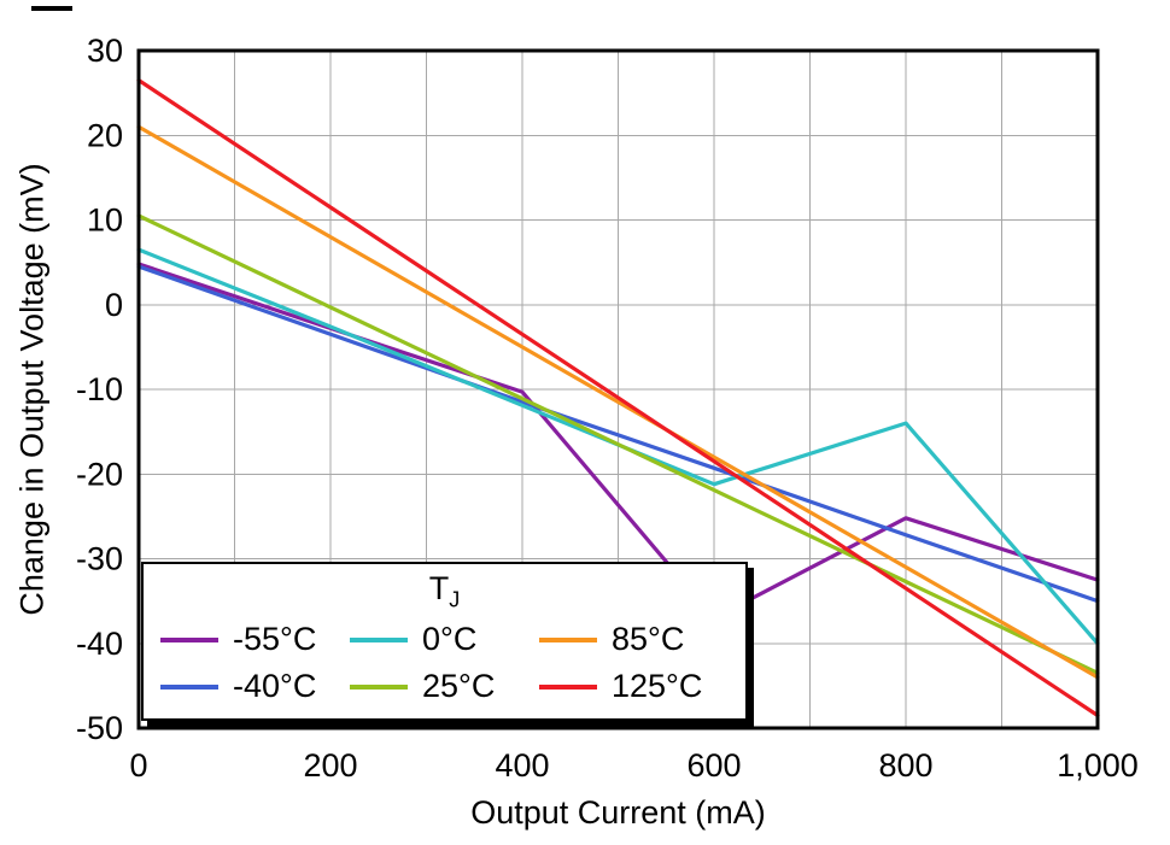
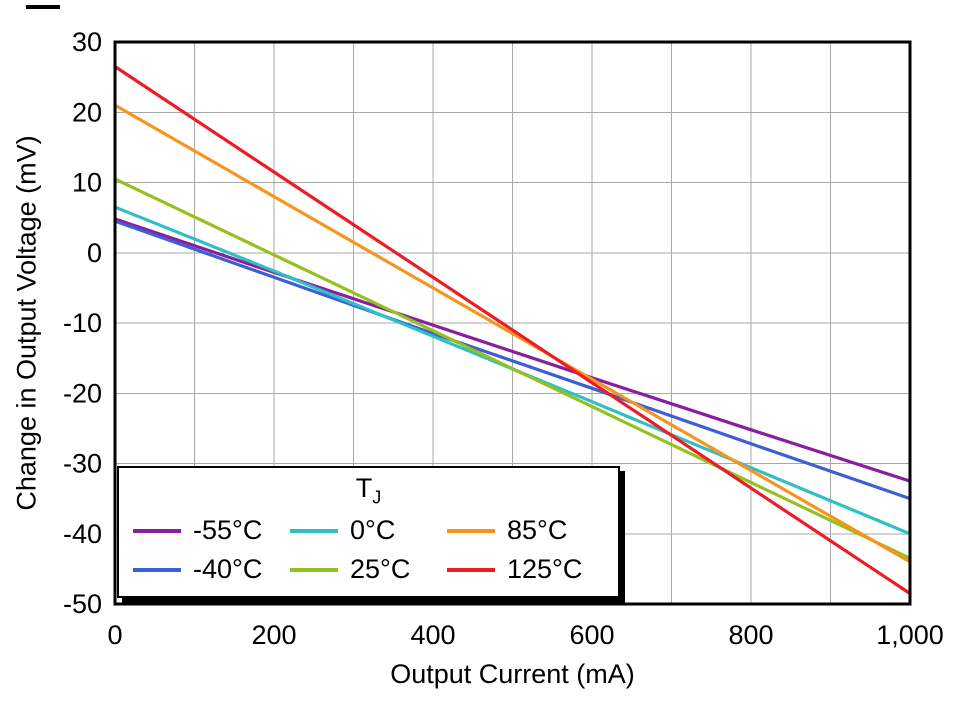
-55°C/600: -37 -> -18
0°C/800: -14 -> -31
